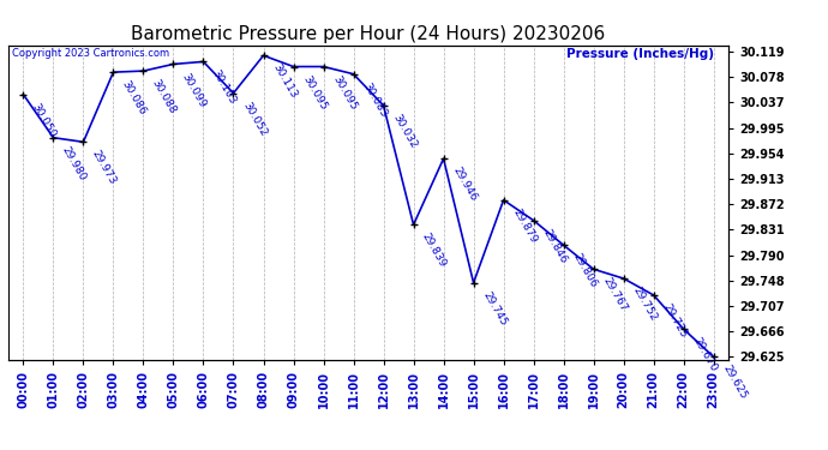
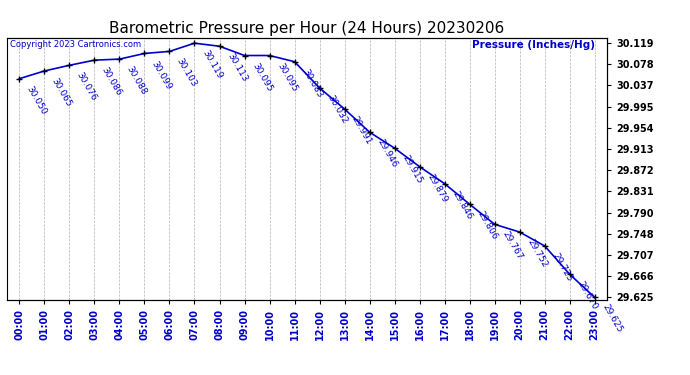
01:00: 29.980 -> 30.065
02:00: 29.973 -> 30.076
07:00: 30.052 -> 30.119
13:00: 29.839 -> 29.991
15:00: 29.745 -> 29.915
